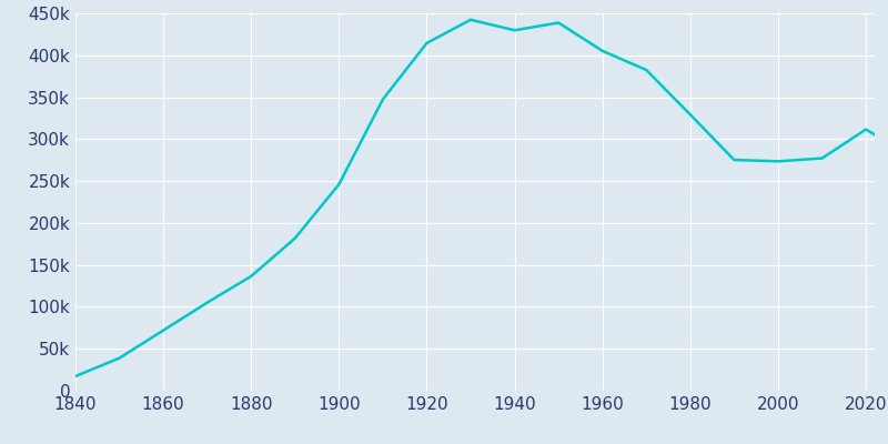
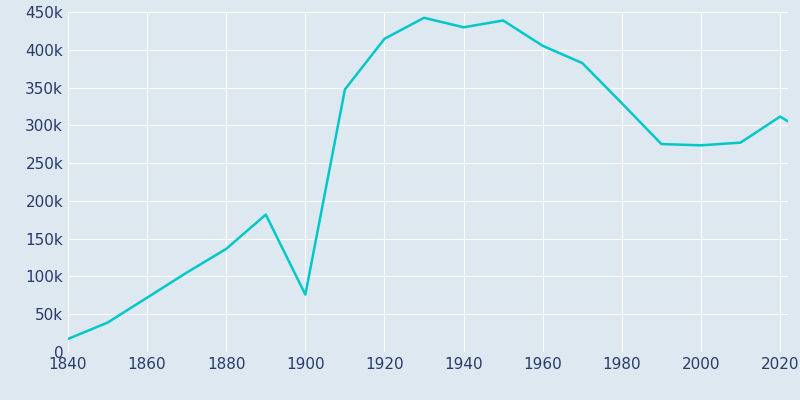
1900: 246k -> 76k
